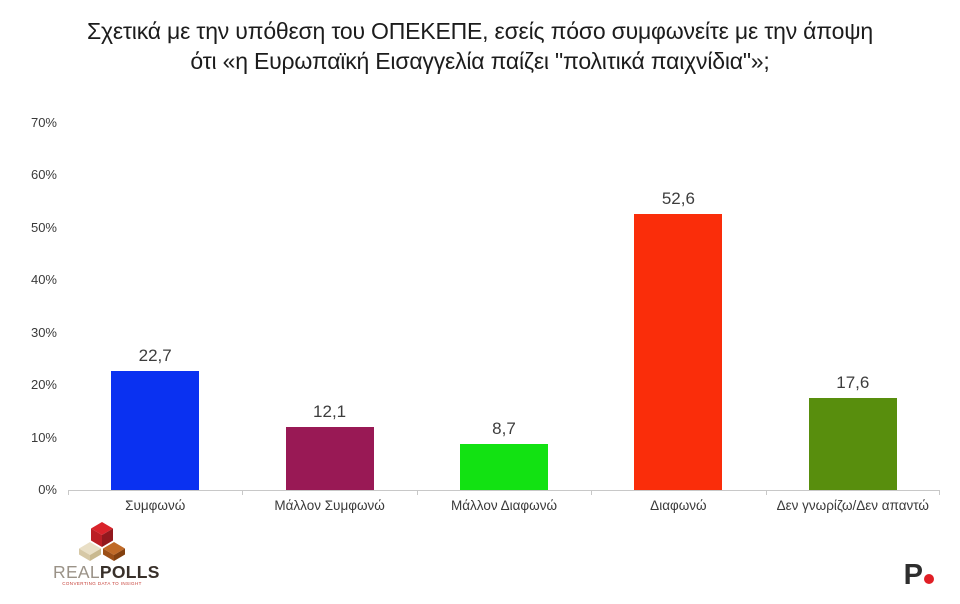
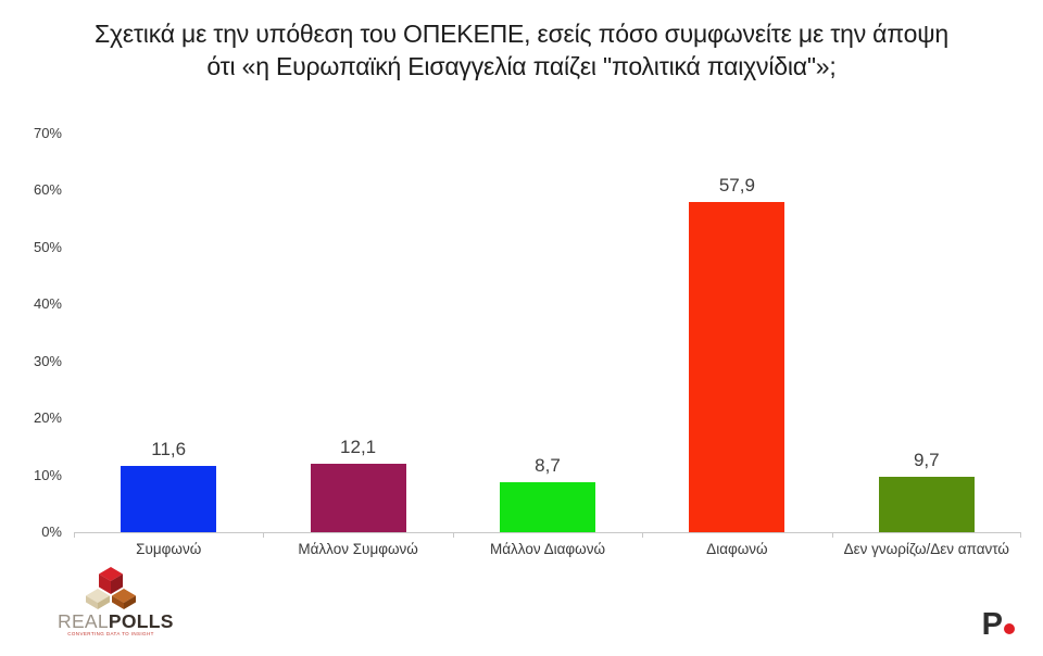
Συμφωνώ: 22,7 -> 11,6
Διαφωνώ: 52,6 -> 57,9
Δεν γνωρίζω/Δεν απαντώ: 17,6 -> 9,7
